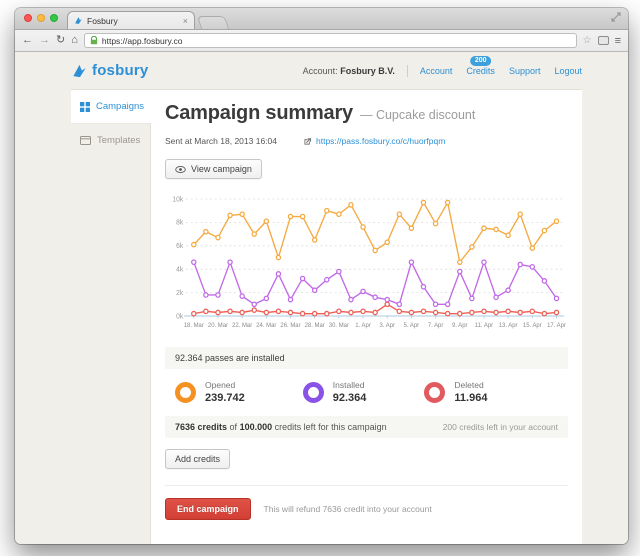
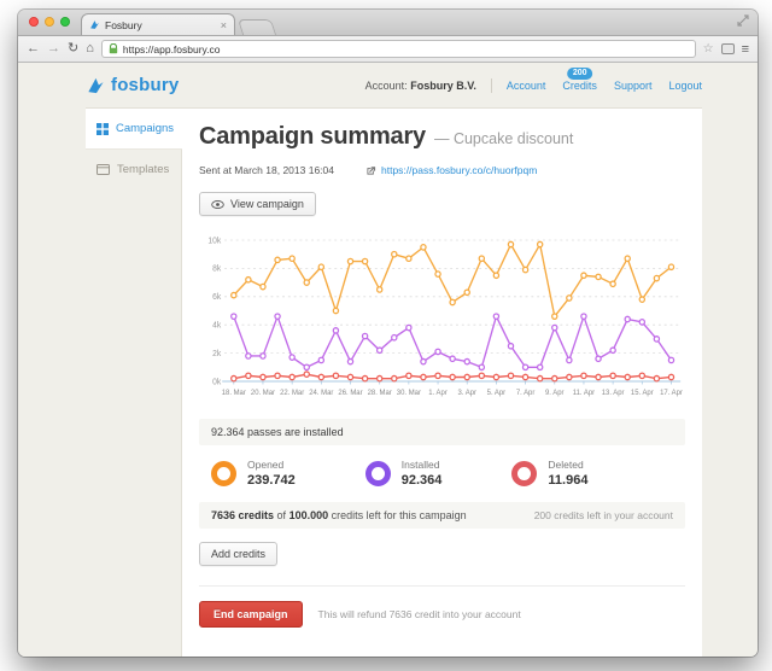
Deleted/3. Apr: 1.0k -> 0.3k
